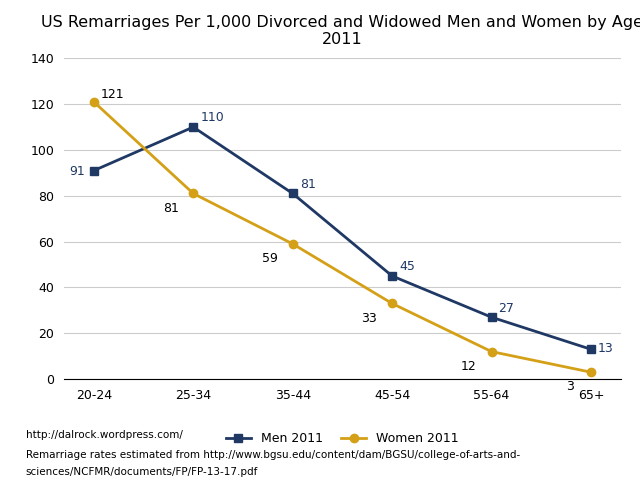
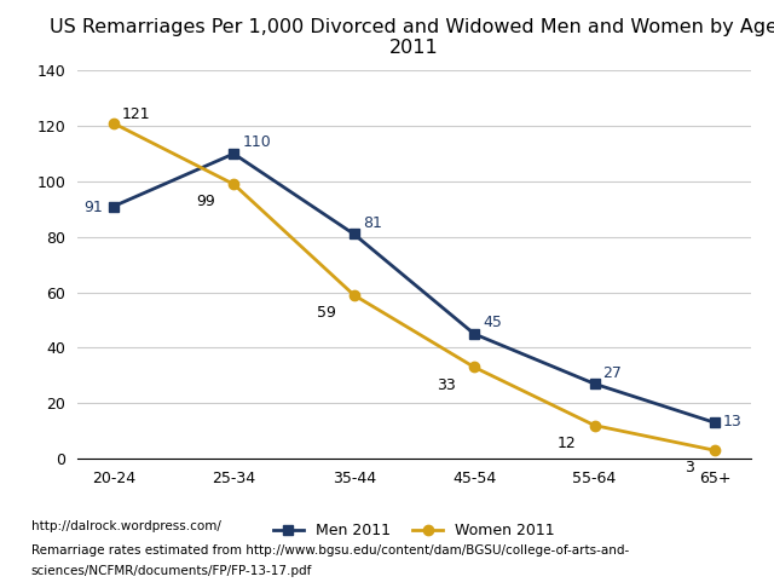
Women 2011/25-34: 81 -> 99
